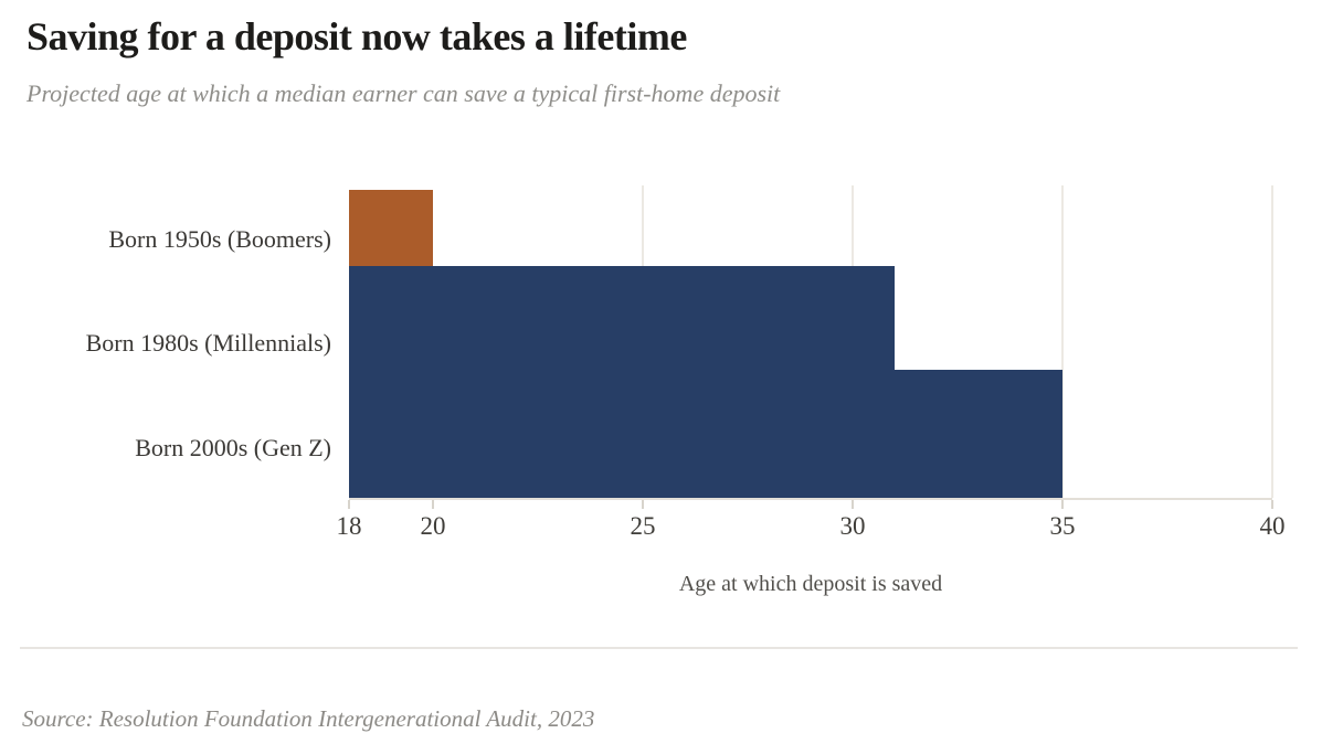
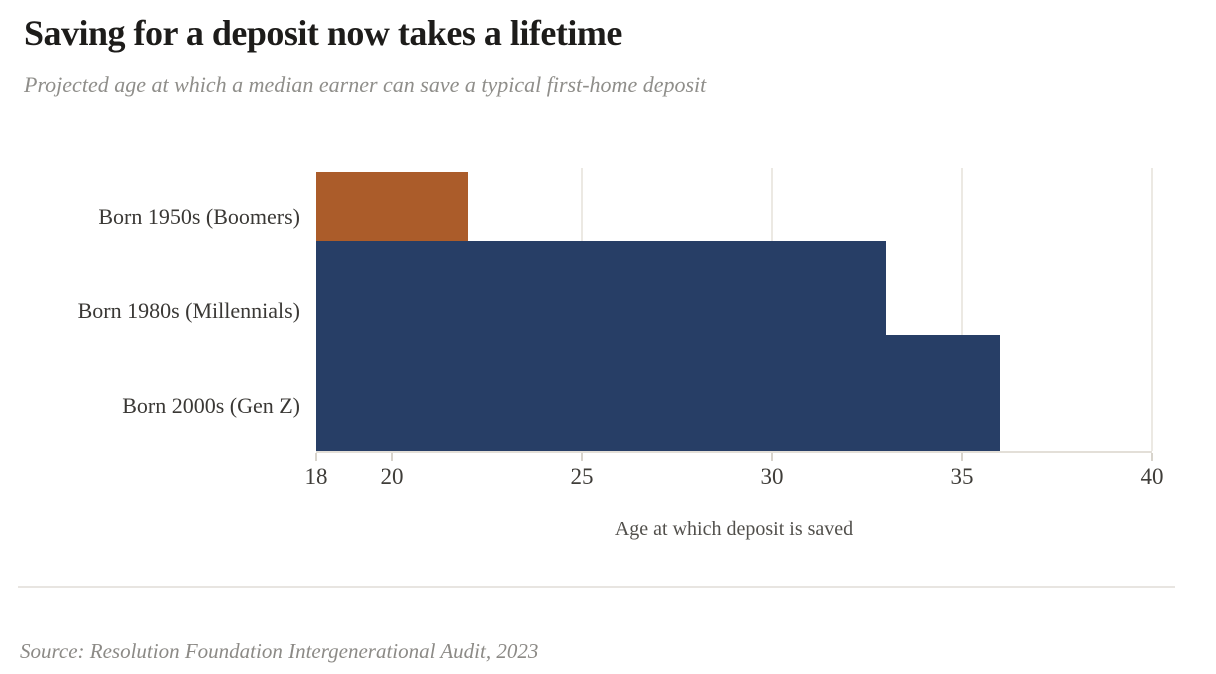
Born 1950s (Boomers): 20 -> 22
Born 1980s (Millennials): 31 -> 33
Born 2000s (Gen Z): 35 -> 36
